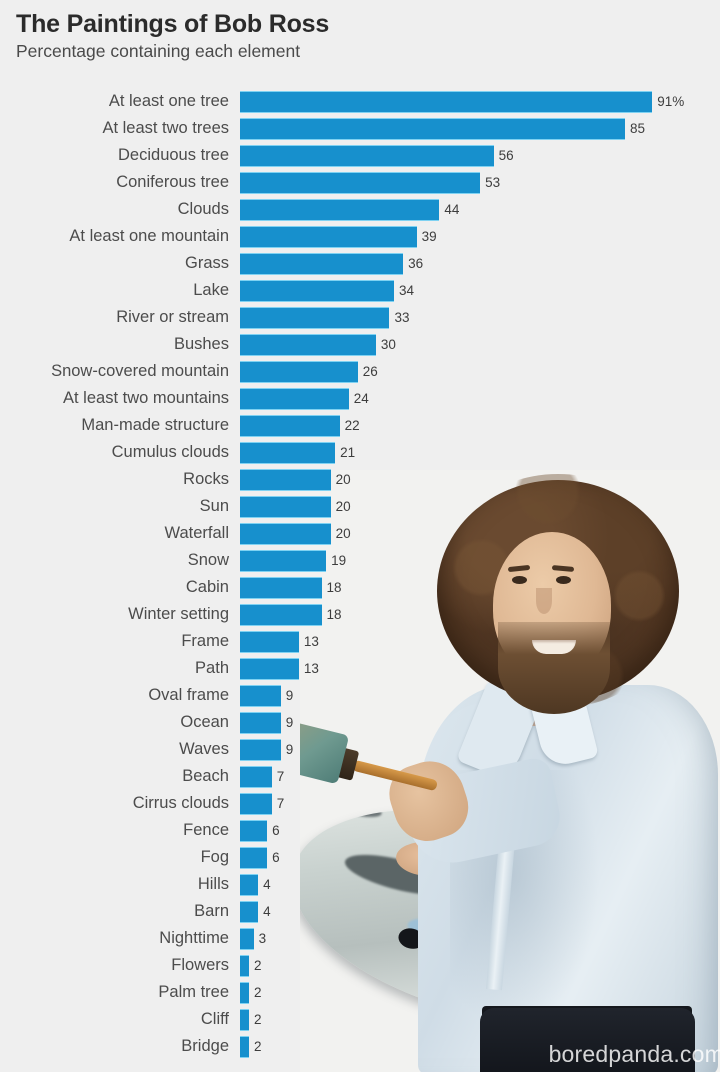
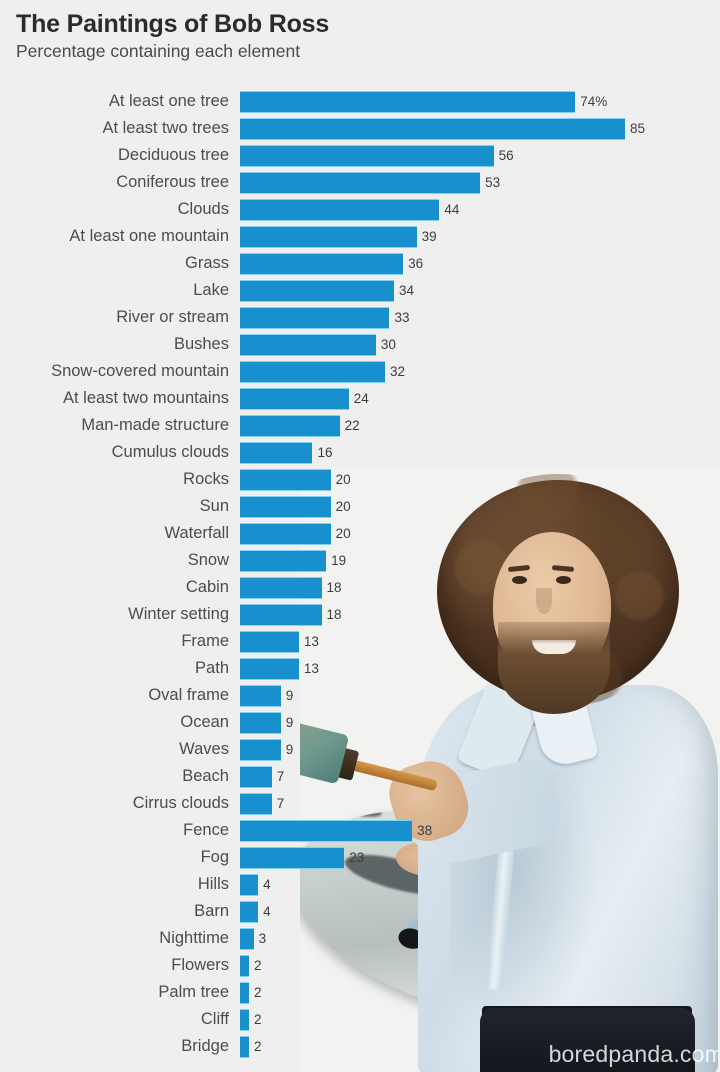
At least one tree: 91% -> 74%
Snow-covered mountain: 26 -> 32
Cumulus clouds: 21 -> 16
Fence: 6 -> 38
Fog: 6 -> 23
